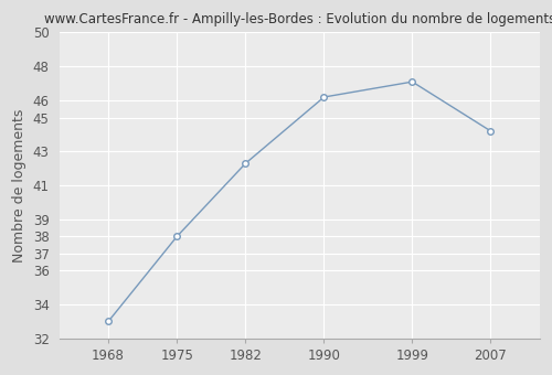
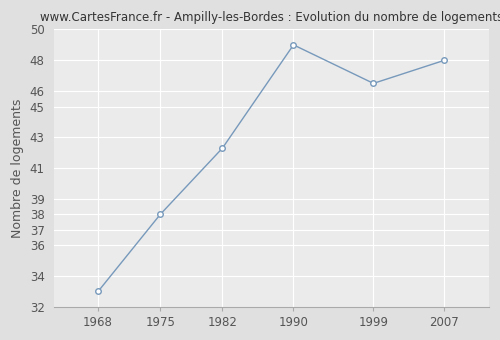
1990: 46.2 -> 49.0
1999: 47.1 -> 46.5
2007: 44.2 -> 48.0
